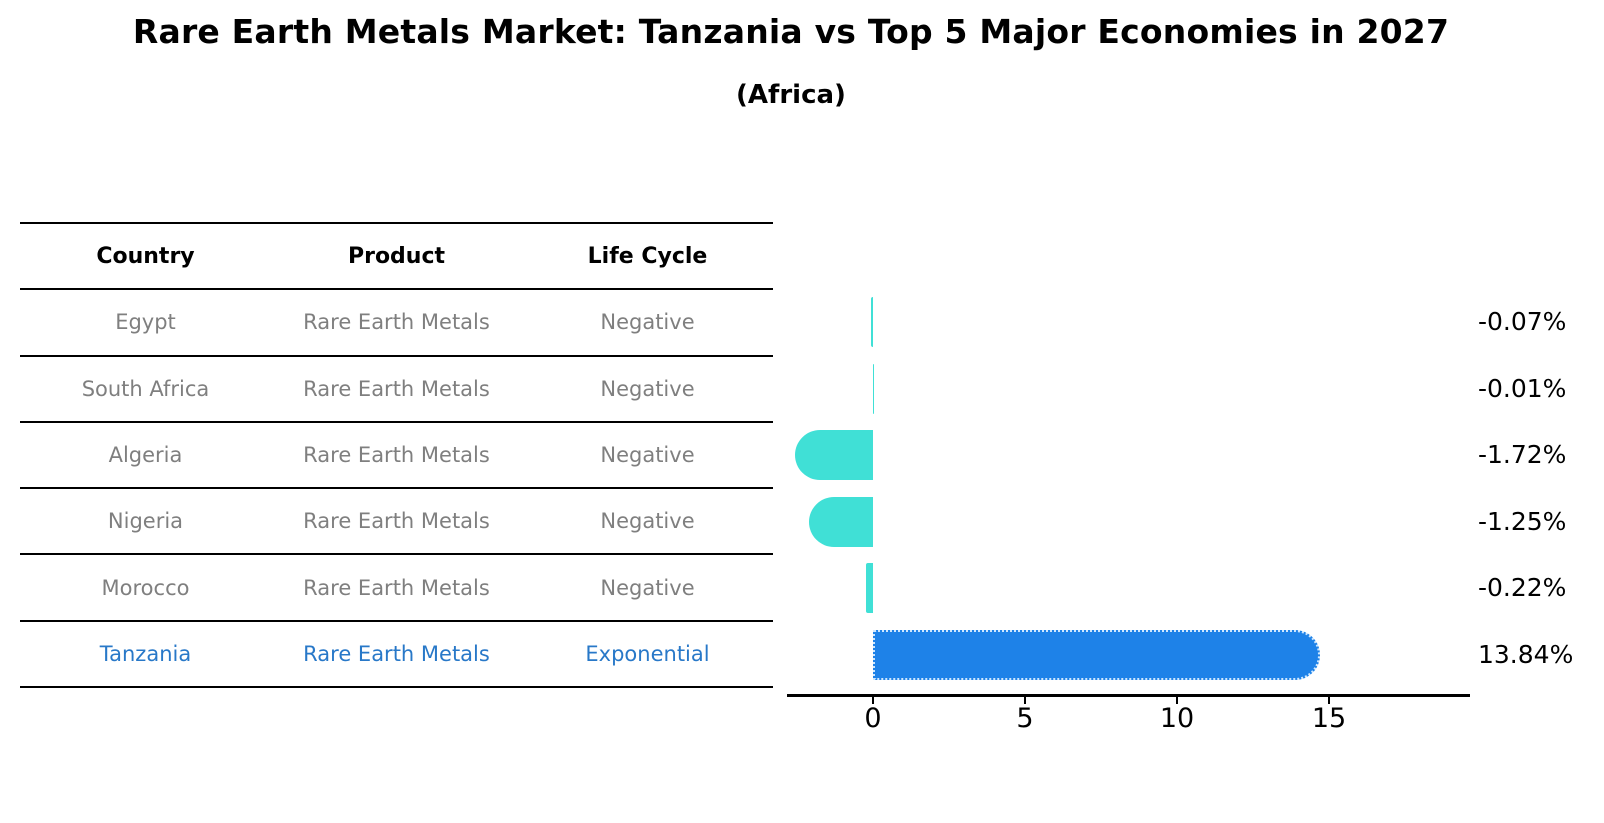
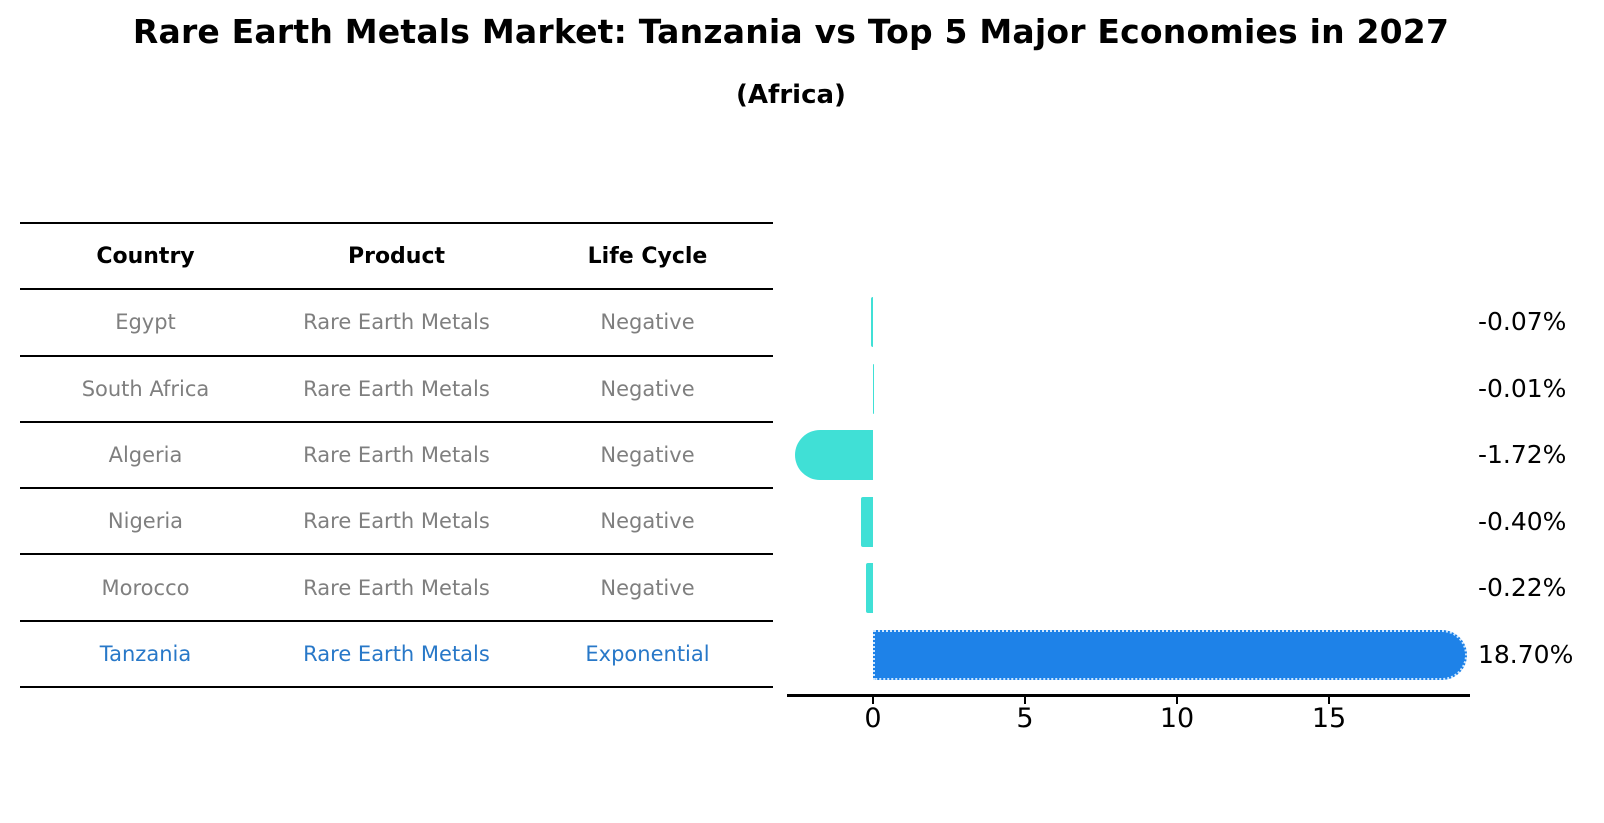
Nigeria: -1.25% -> -0.40%
Tanzania: 13.84% -> 18.70%
